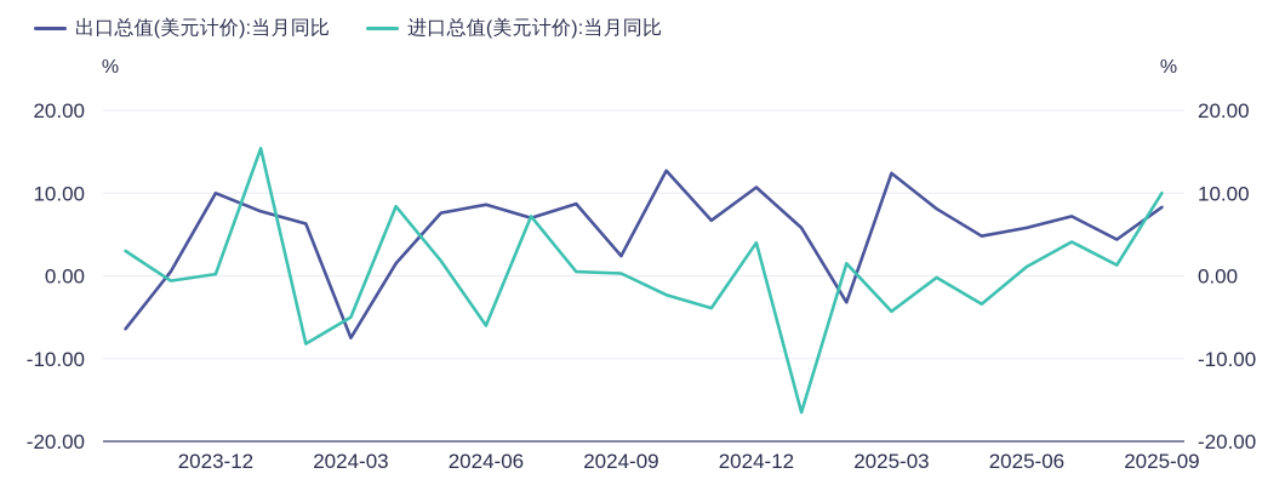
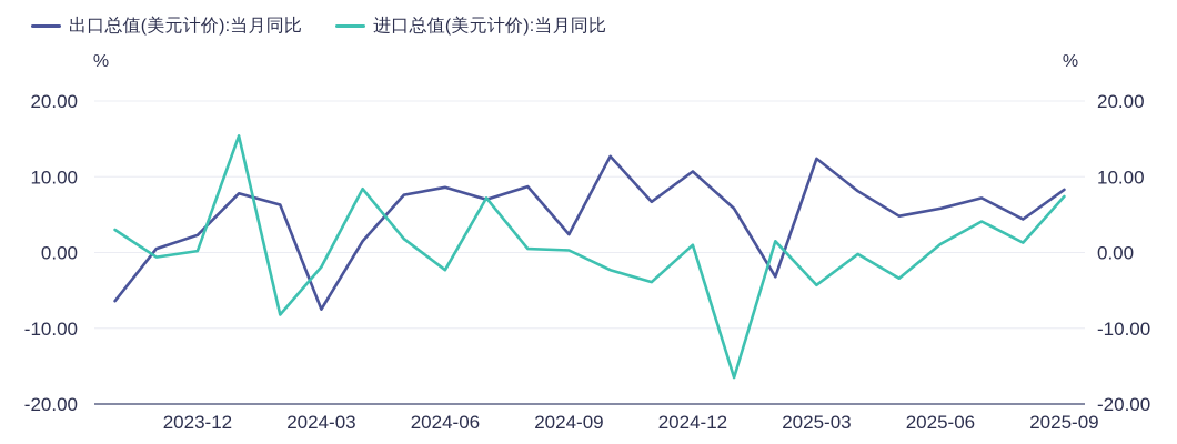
出口总值(美元计价):当月同比/2023-12: 10 -> 2
进口总值(美元计价):当月同比/2024-03: -5 -> -2
进口总值(美元计价):当月同比/2024-06: -6 -> -2
进口总值(美元计价):当月同比/2024-12: 4 -> 1
进口总值(美元计价):当月同比/2025-09: 10 -> 7
